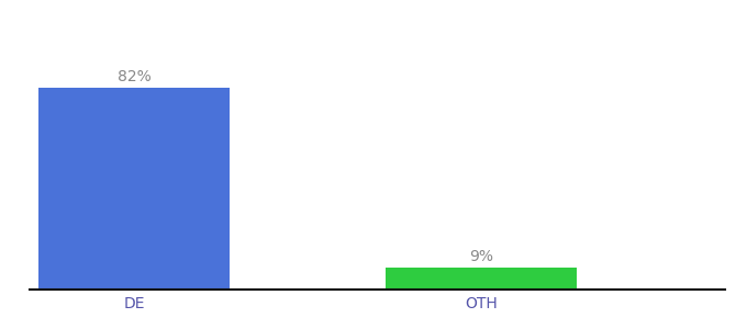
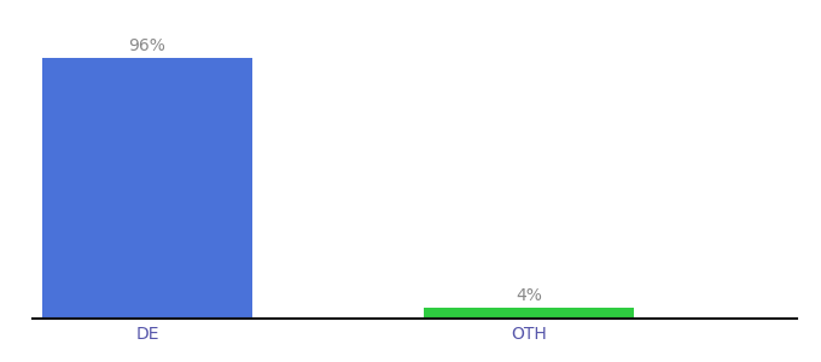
DE: 82% -> 96%
OTH: 9% -> 4%
